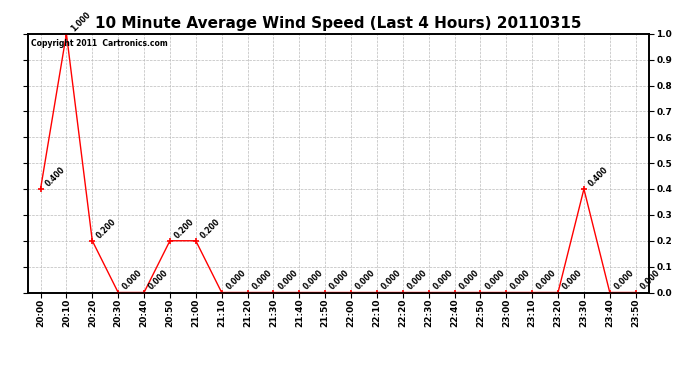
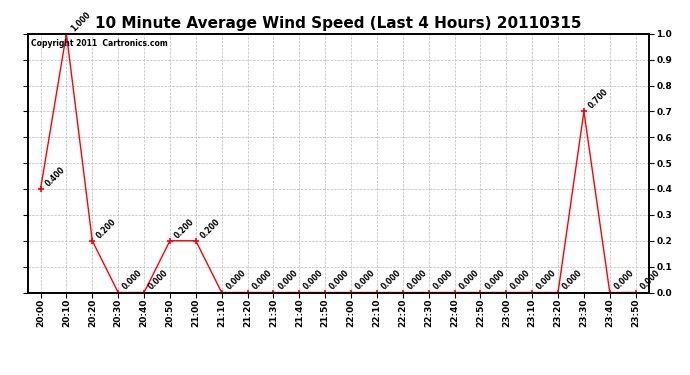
23:30: 0.400 -> 0.700
